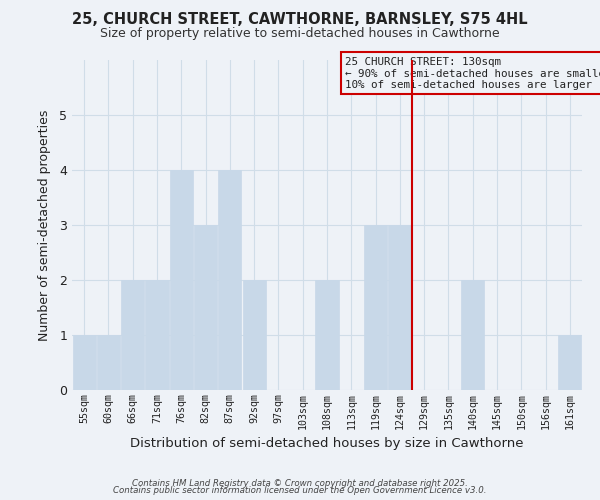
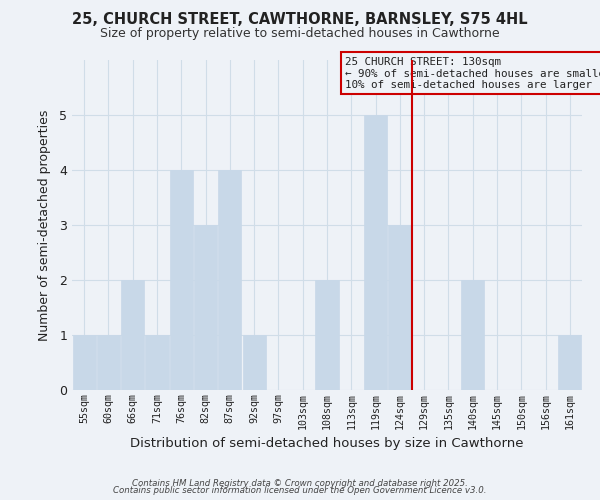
71sqm: 2 -> 1
92sqm: 2 -> 1
119sqm: 3 -> 5
